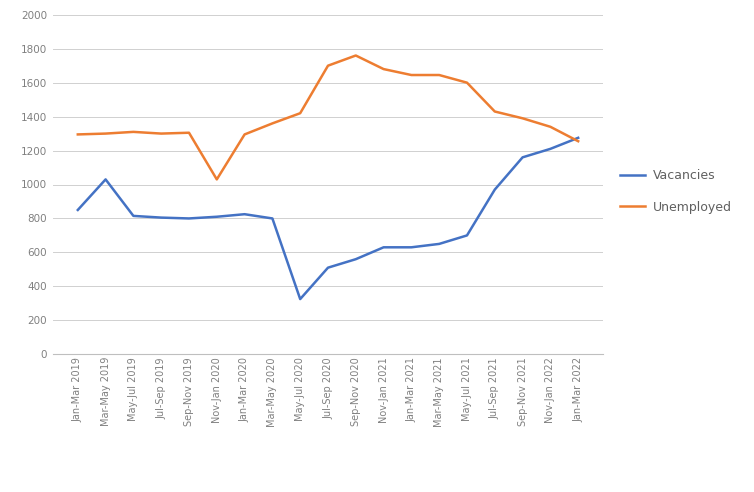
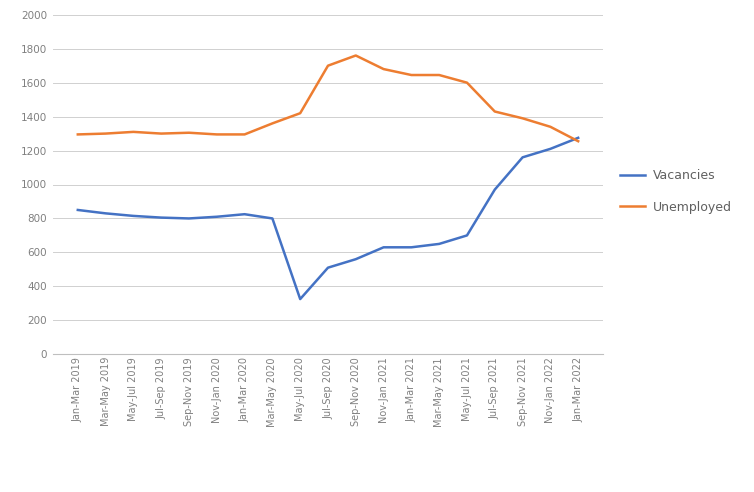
Vacancies/Mar-May 2019: 1030 -> 830
Unemployed/Nov-Jan 2020: 1030 -> 1300
